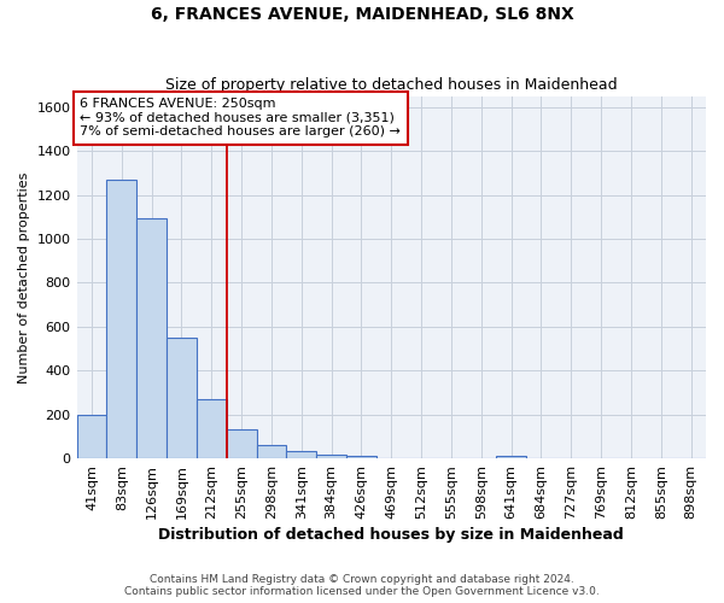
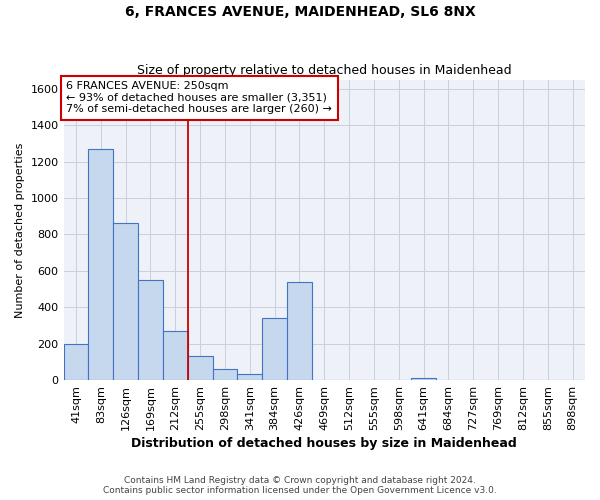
126sqm: 1100 -> 860
384sqm: 20 -> 340
426sqm: 10 -> 540
